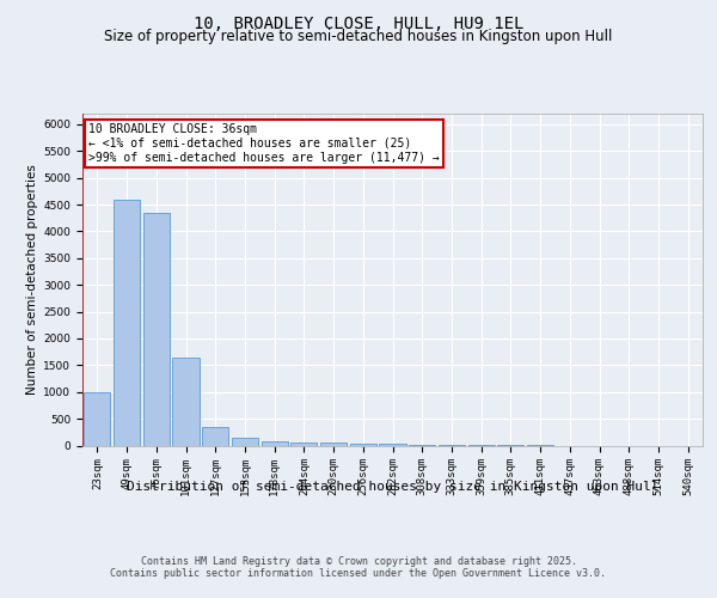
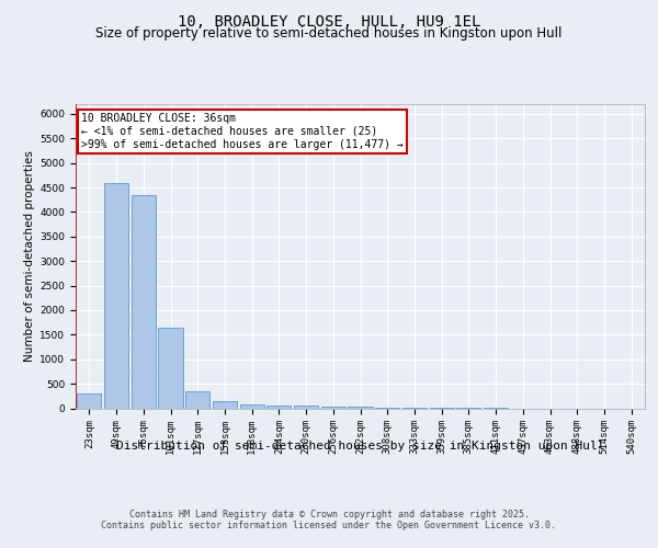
23sqm: 1000 -> 300
